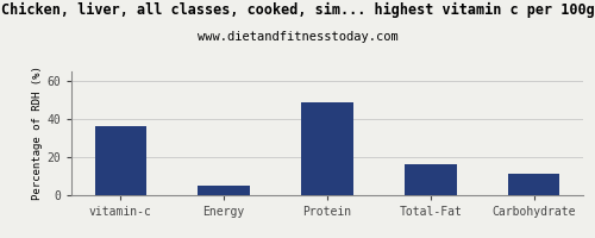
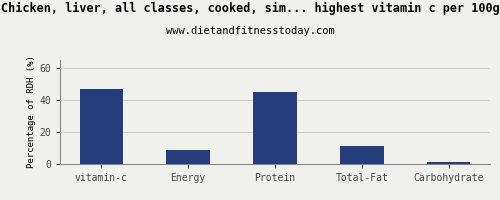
vitamin-c: 36 -> 47
Energy: 5 -> 9
Protein: 49 -> 45
Total-Fat: 16 -> 11
Carbohydrate: 11 -> 2
